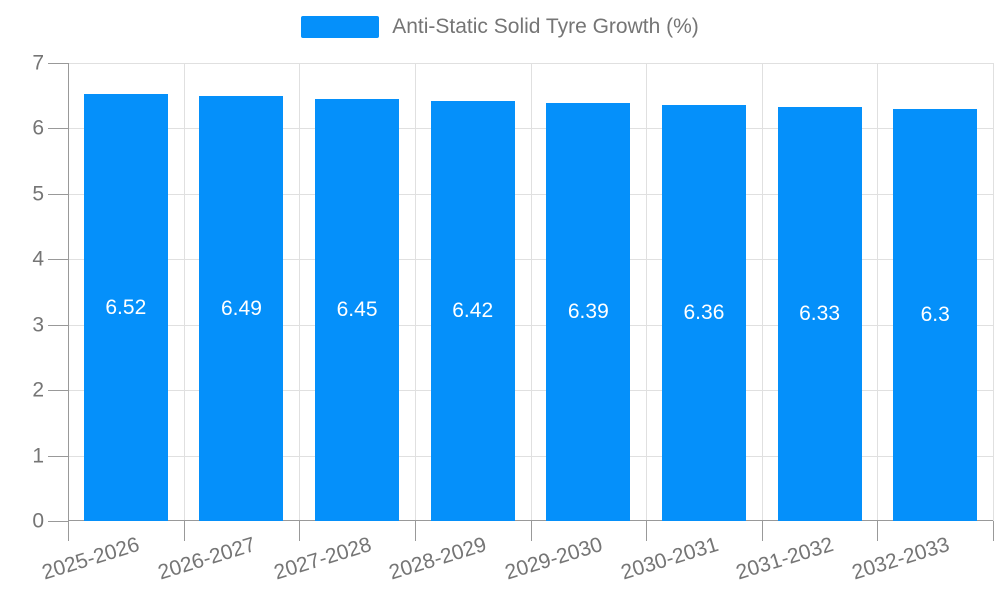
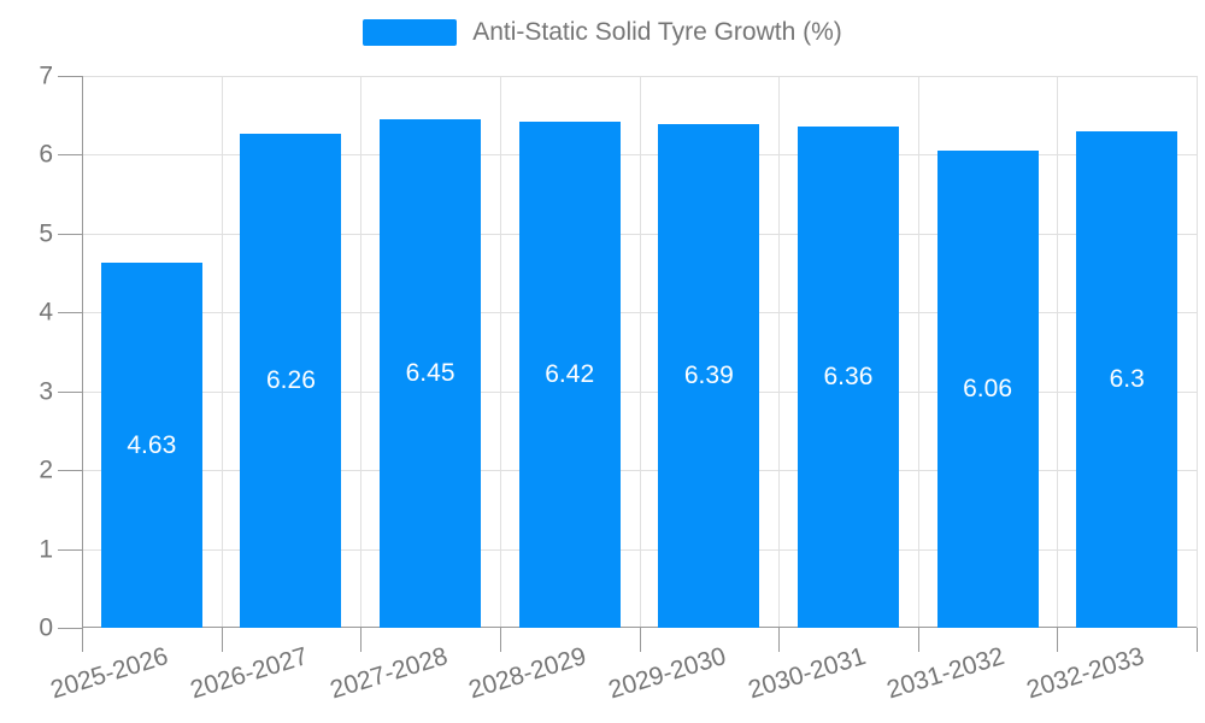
2025-2026: 6.52 -> 4.63
2026-2027: 6.49 -> 6.26
2031-2032: 6.33 -> 6.06
